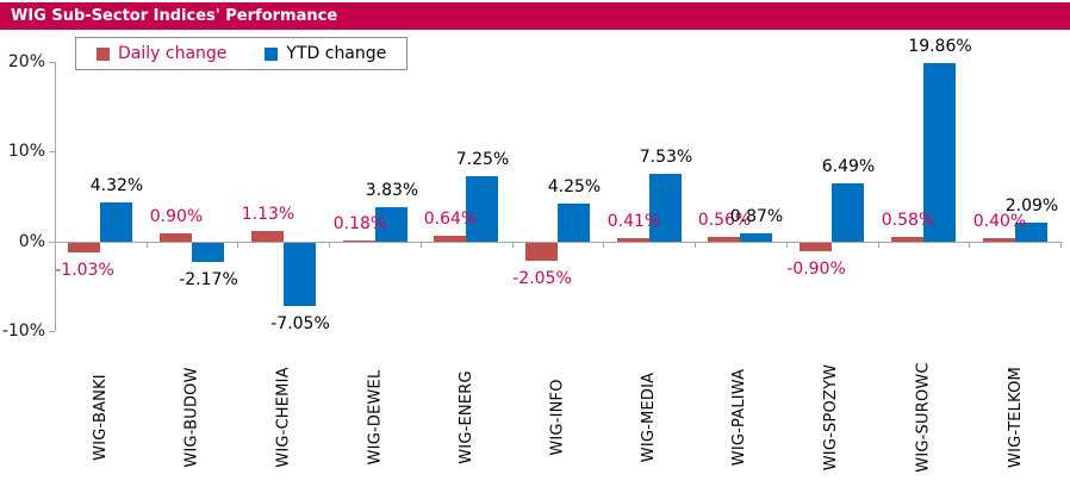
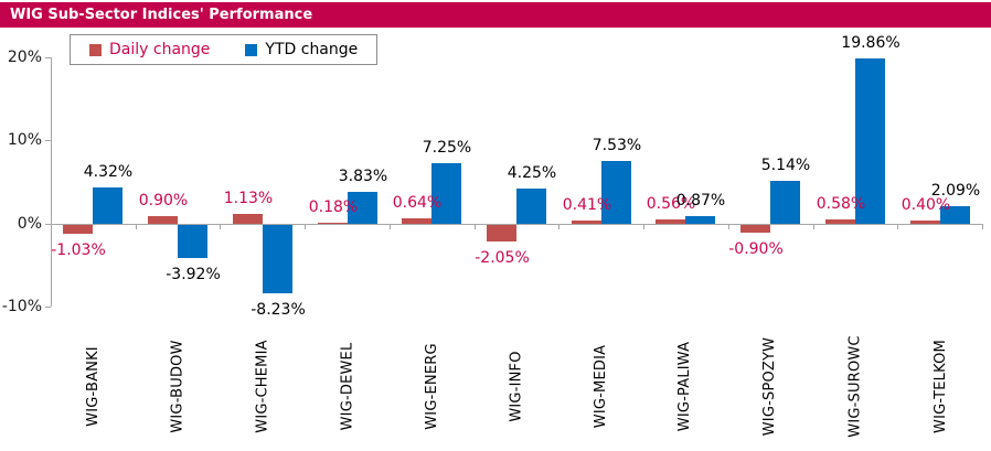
YTD change/WIG-BUDOW: -2.17% -> -3.92%
YTD change/WIG-CHEMIA: -7.05% -> -8.23%
YTD change/WIG-SPOZYW: 6.49% -> 5.14%
